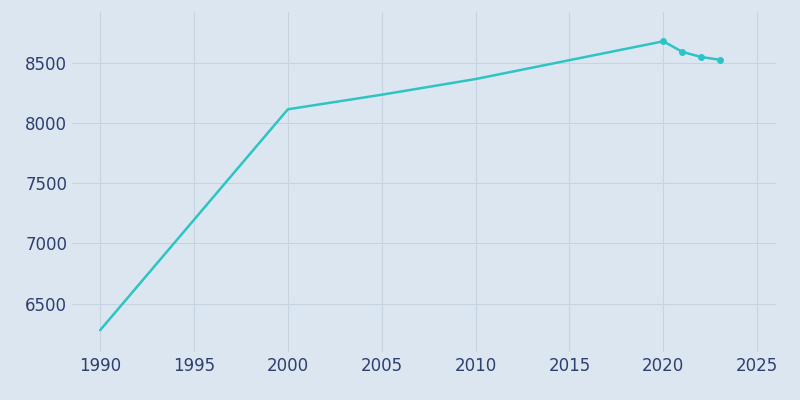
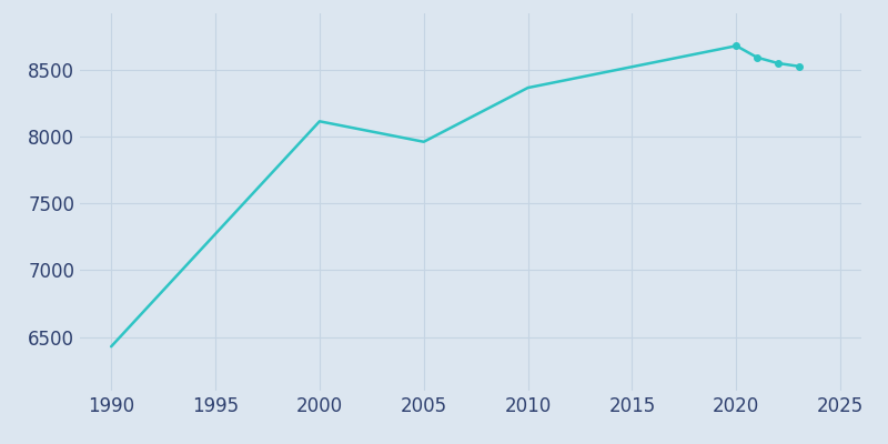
1990: 6280 -> 6430
2005: 8230 -> 7960
